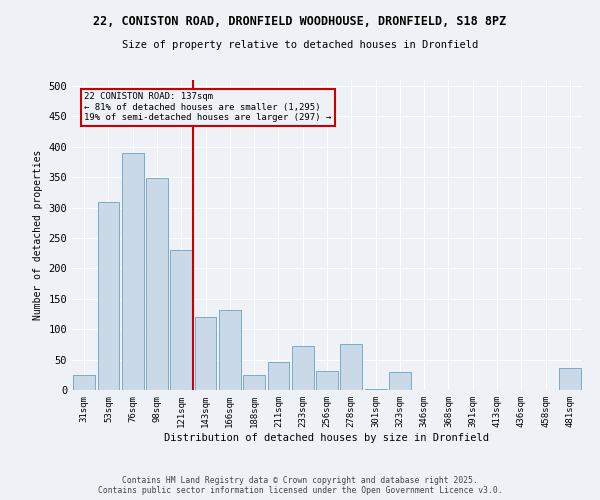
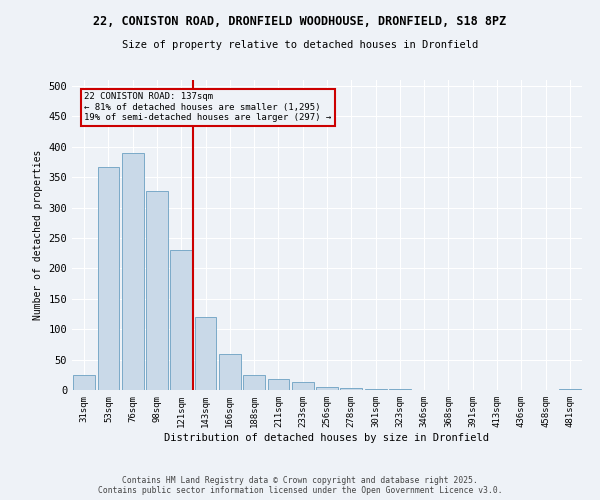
53sqm: 310 -> 367
98sqm: 348 -> 328
166sqm: 132 -> 60
211sqm: 46 -> 18
233sqm: 72 -> 13
256sqm: 32 -> 5
278sqm: 76 -> 3
323sqm: 30 -> 1
481sqm: 36 -> 2
